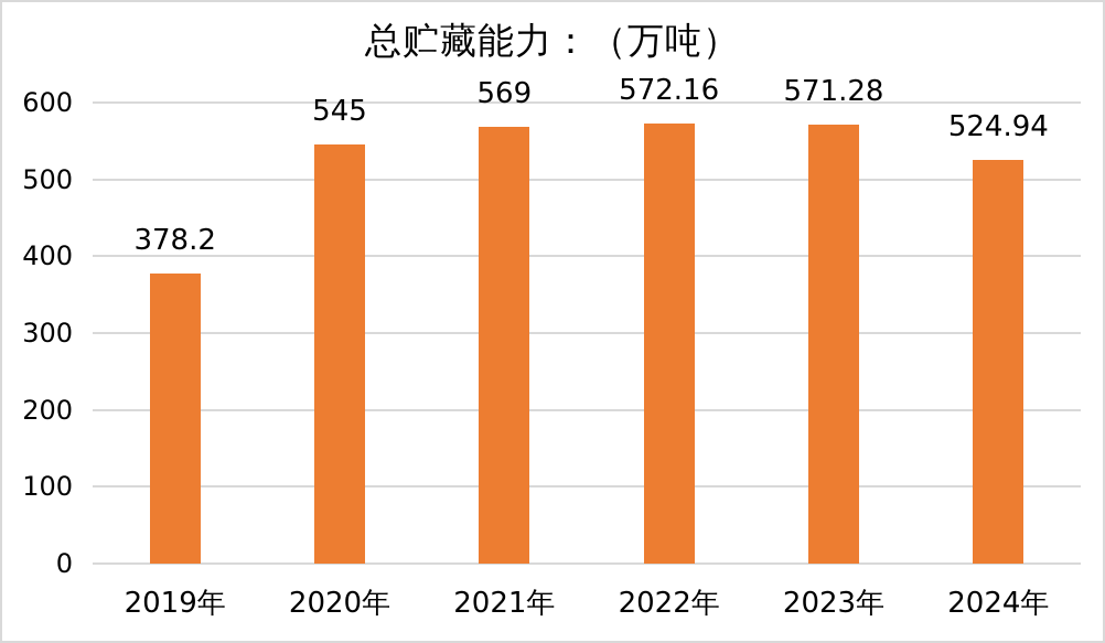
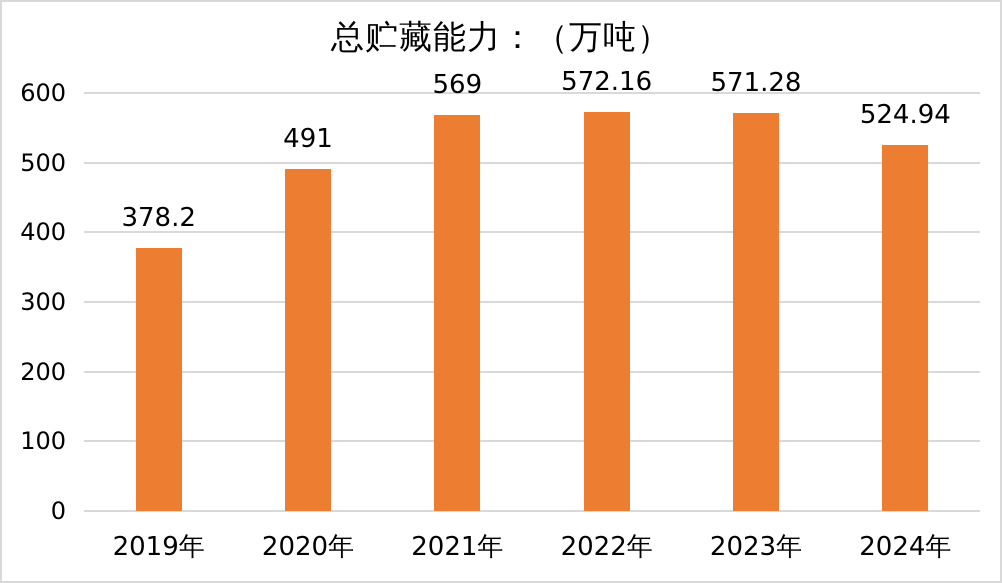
2020年: 545 -> 491
